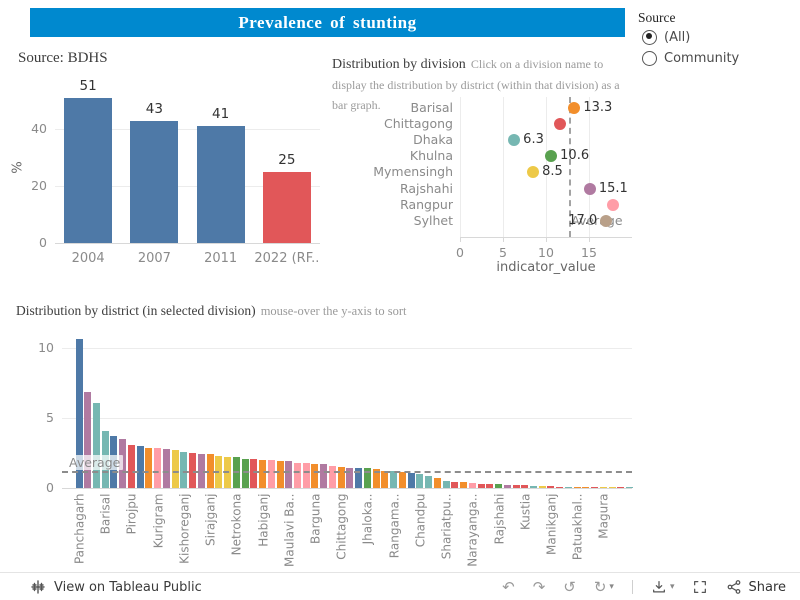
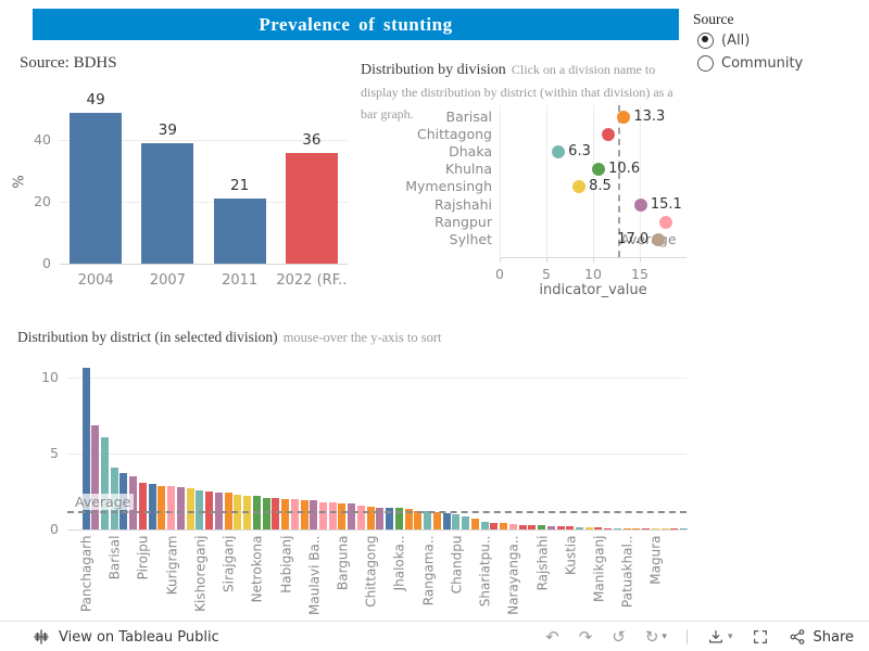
Source: BDHS/2004: 51 -> 49
Source: BDHS/2007: 43 -> 39
Source: BDHS/2011: 41 -> 21
Source: BDHS/2022 (RF..: 25 -> 36
